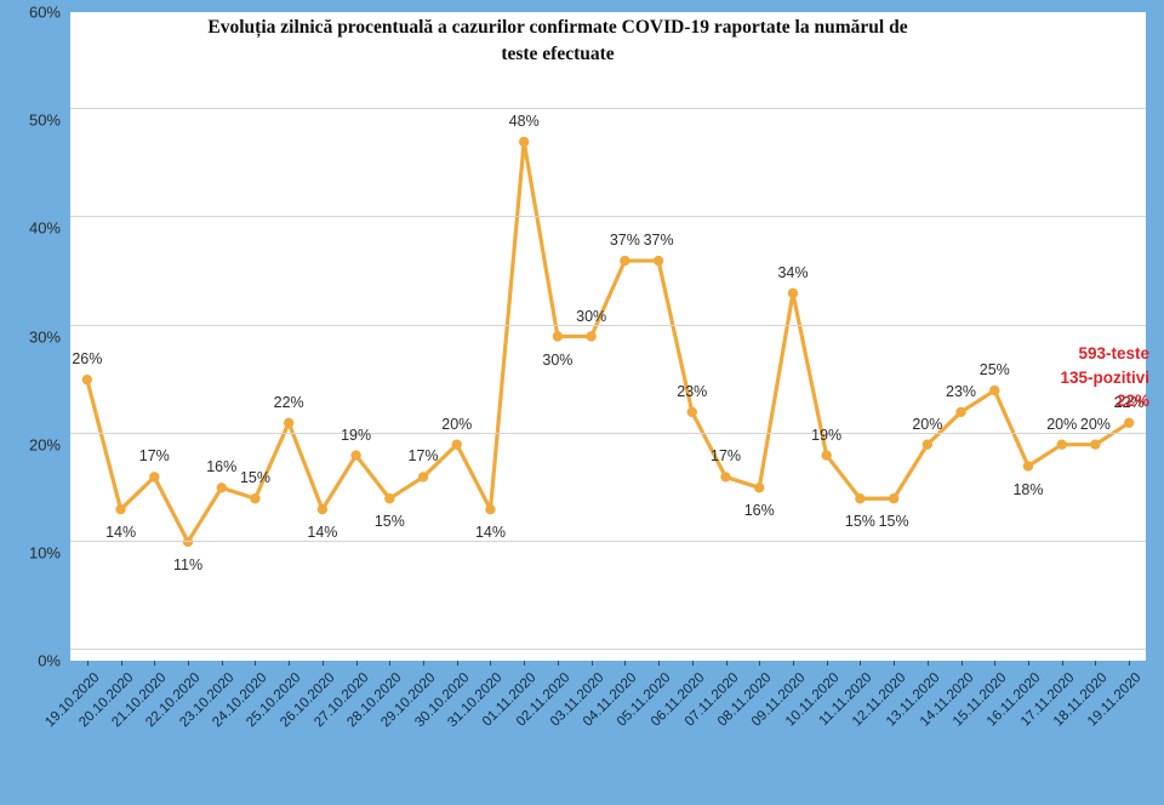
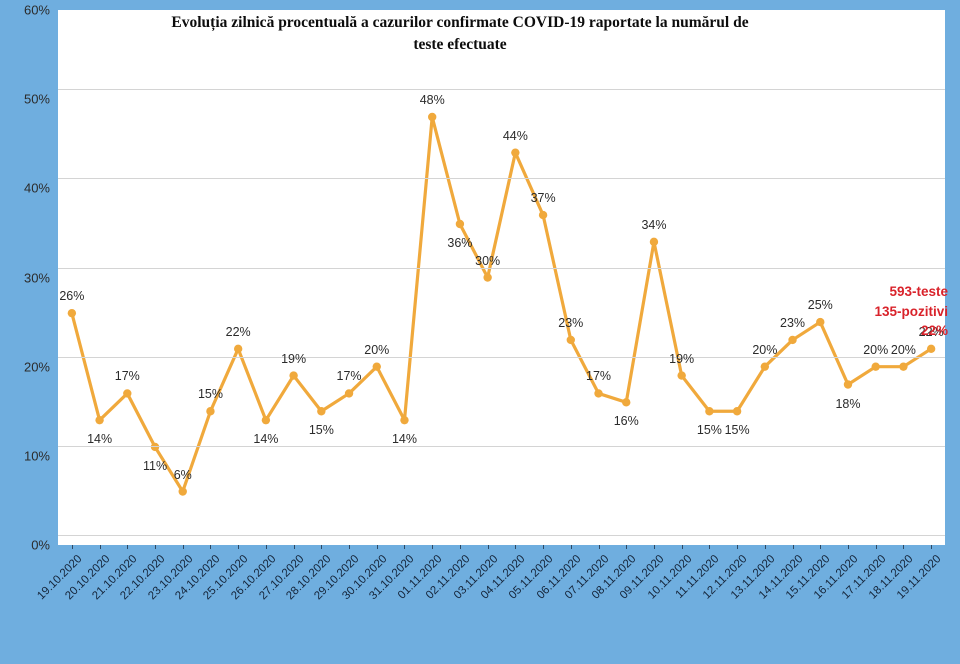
23.10.2020: 16% -> 6%
02.11.2020: 30% -> 36%
04.11.2020: 37% -> 44%
